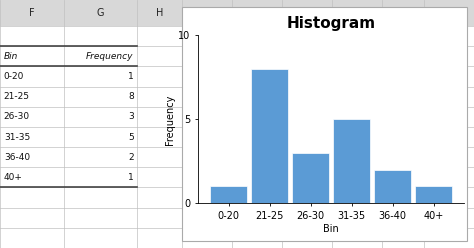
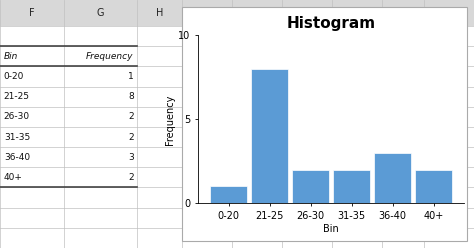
26-30: 3 -> 2
31-35: 5 -> 2
36-40: 2 -> 3
40+: 1 -> 2
